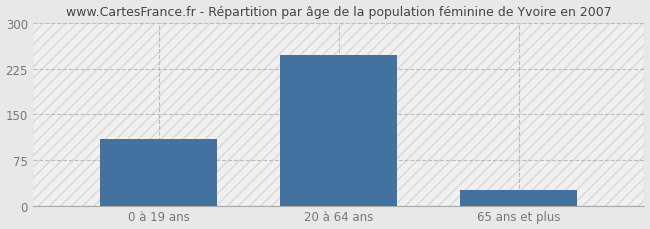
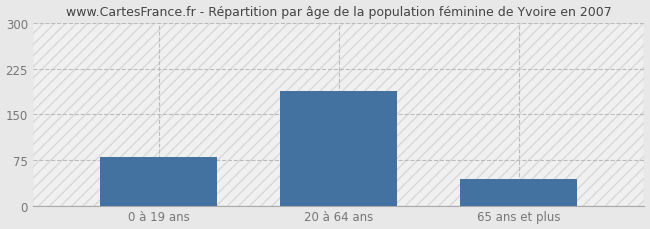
0 à 19 ans: 110 -> 80
20 à 64 ans: 248 -> 188
65 ans et plus: 25 -> 44
